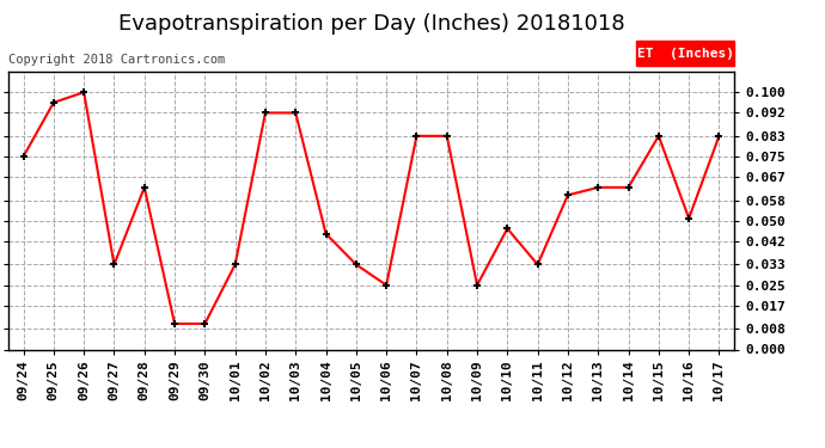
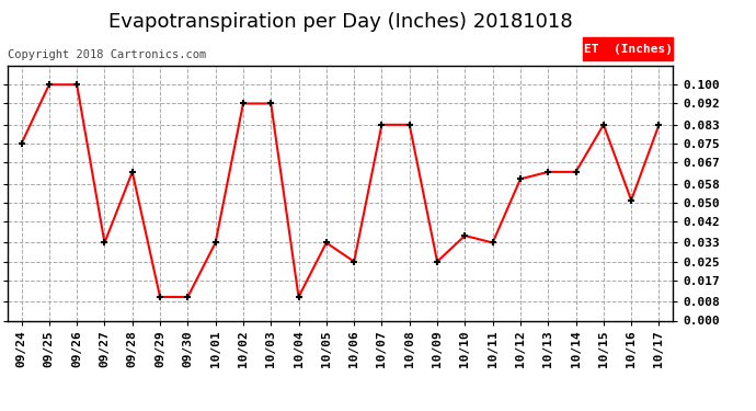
09/25: 0.096 -> 0.100
10/04: 0.045 -> 0.010
10/10: 0.047 -> 0.036
